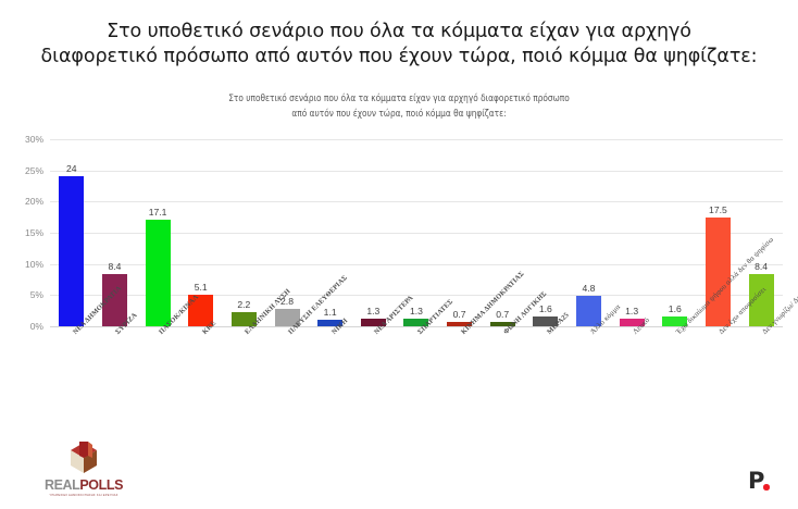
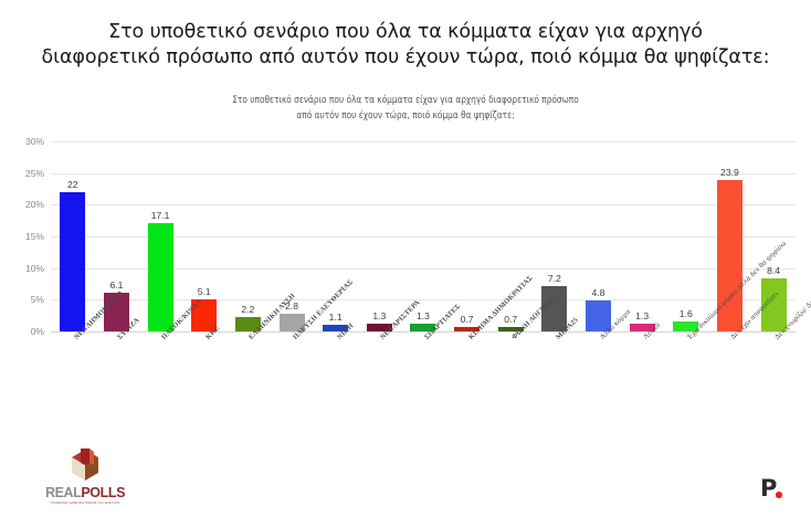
ΝΕΑ ΔΗΜΟΚΡΑΤΙΑ: 24 -> 22
ΣΥΡΙΖΑ: 8.4 -> 6.1
ΜΕΡΑ25: 1.6 -> 7.2
Δεν έχω αποφασίσει: 17.5 -> 23.9
